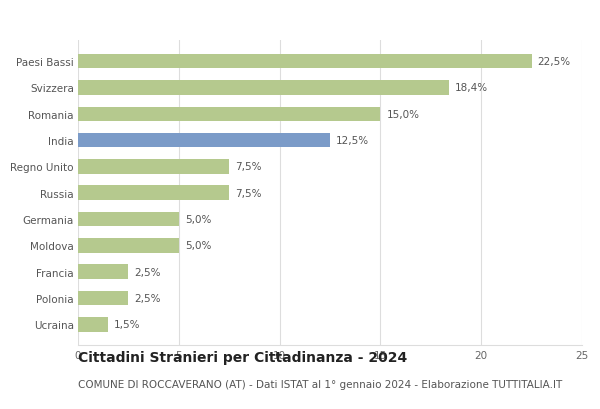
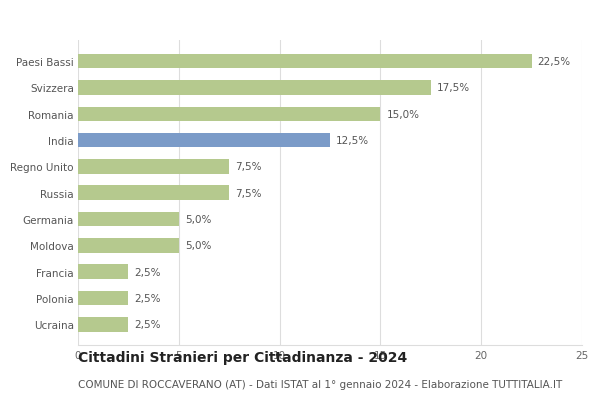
Svizzera: 18,4% -> 17,5%
Ucraina: 1,5% -> 2,5%
